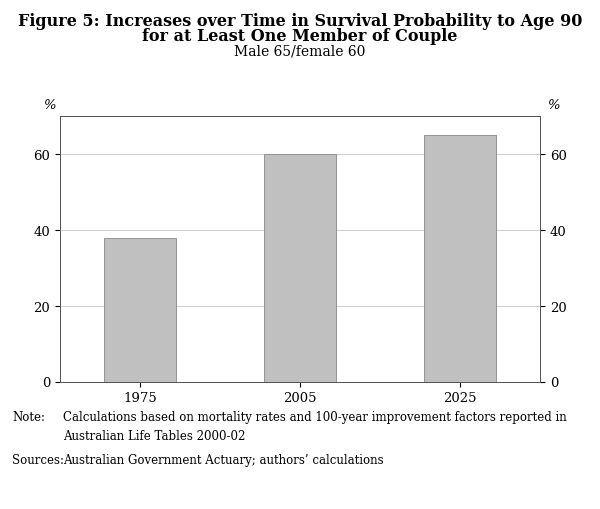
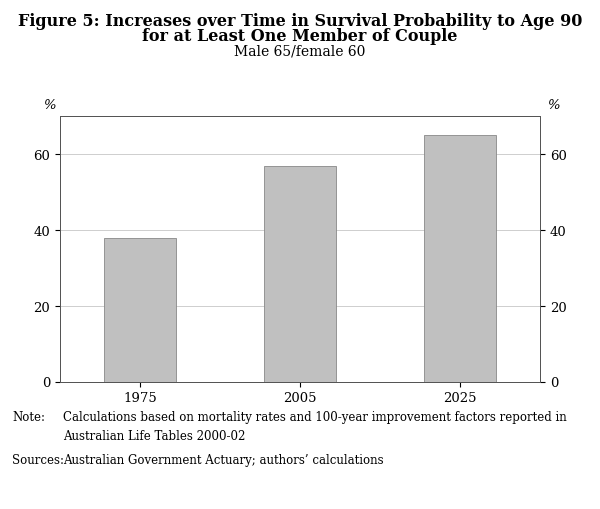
2005: 60 -> 57
